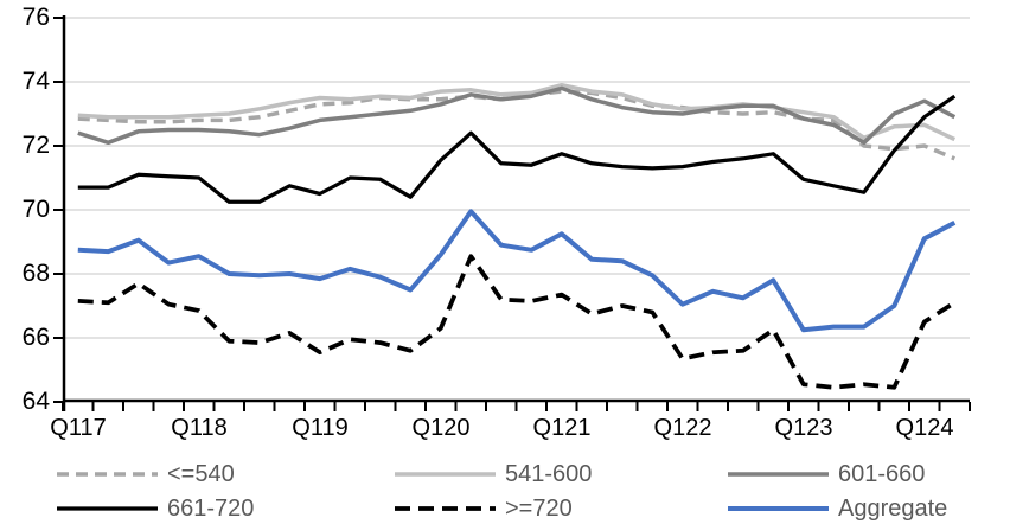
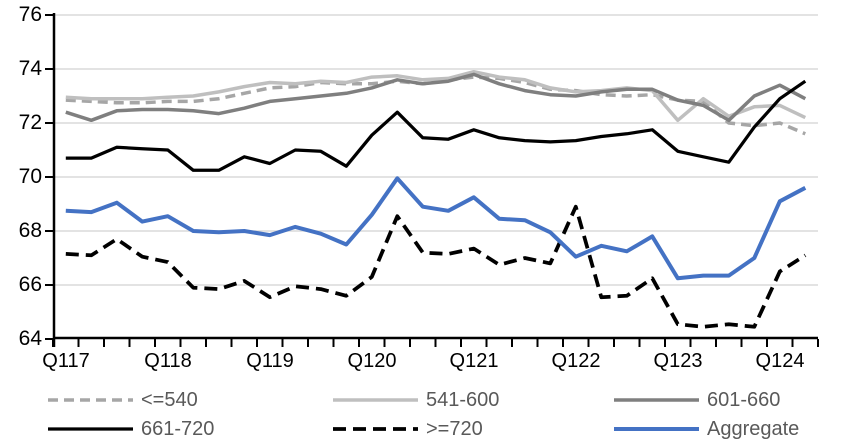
>=720/Q122: 65.3 -> 68.9
541-600/Q123: 73.0 -> 72.1
